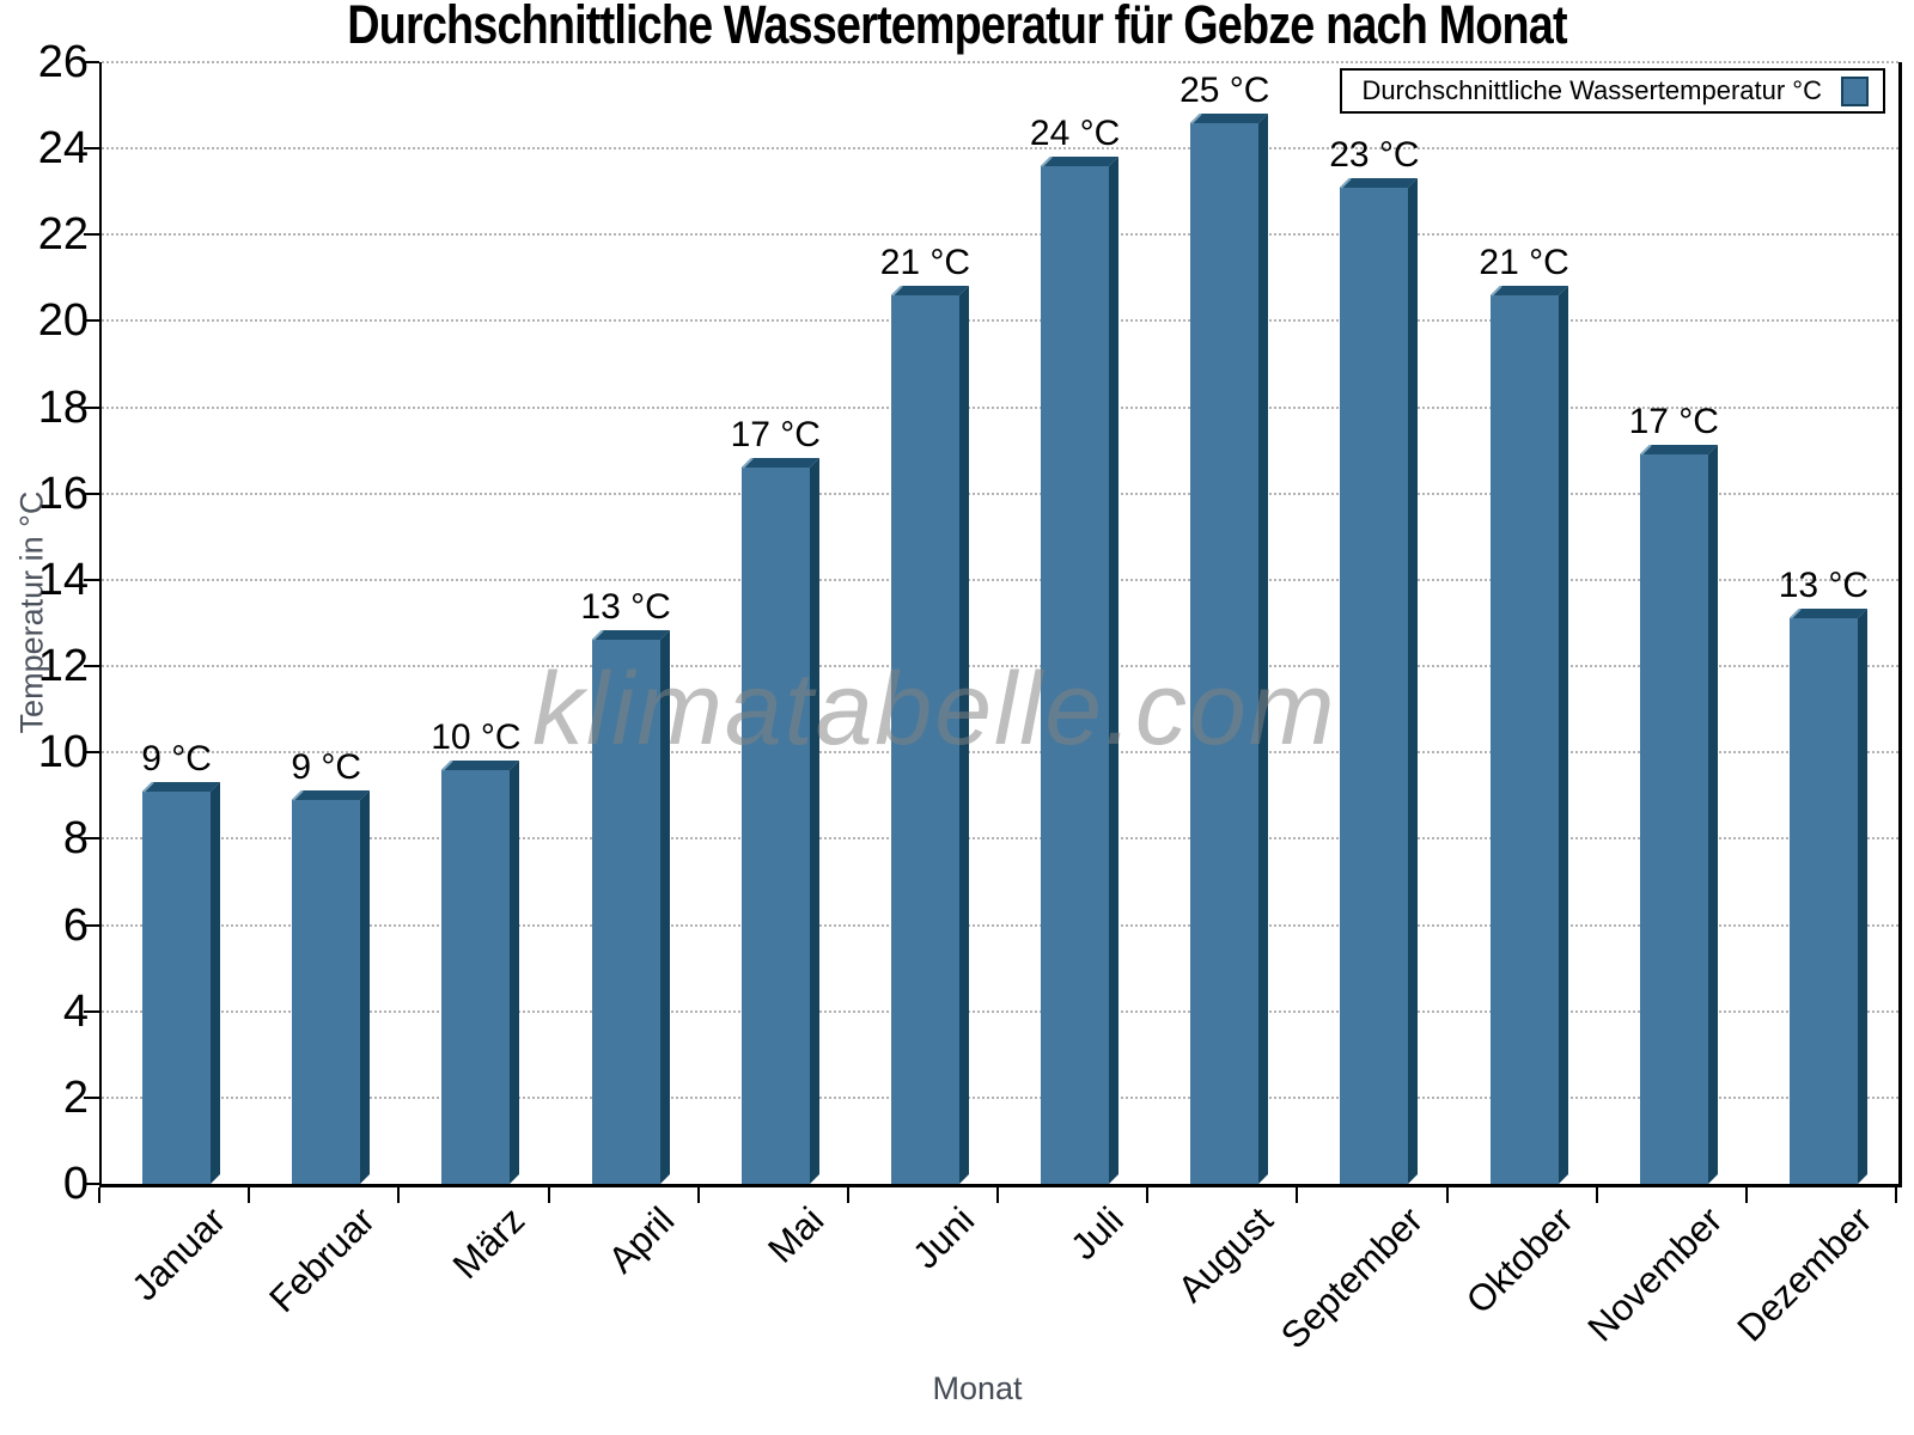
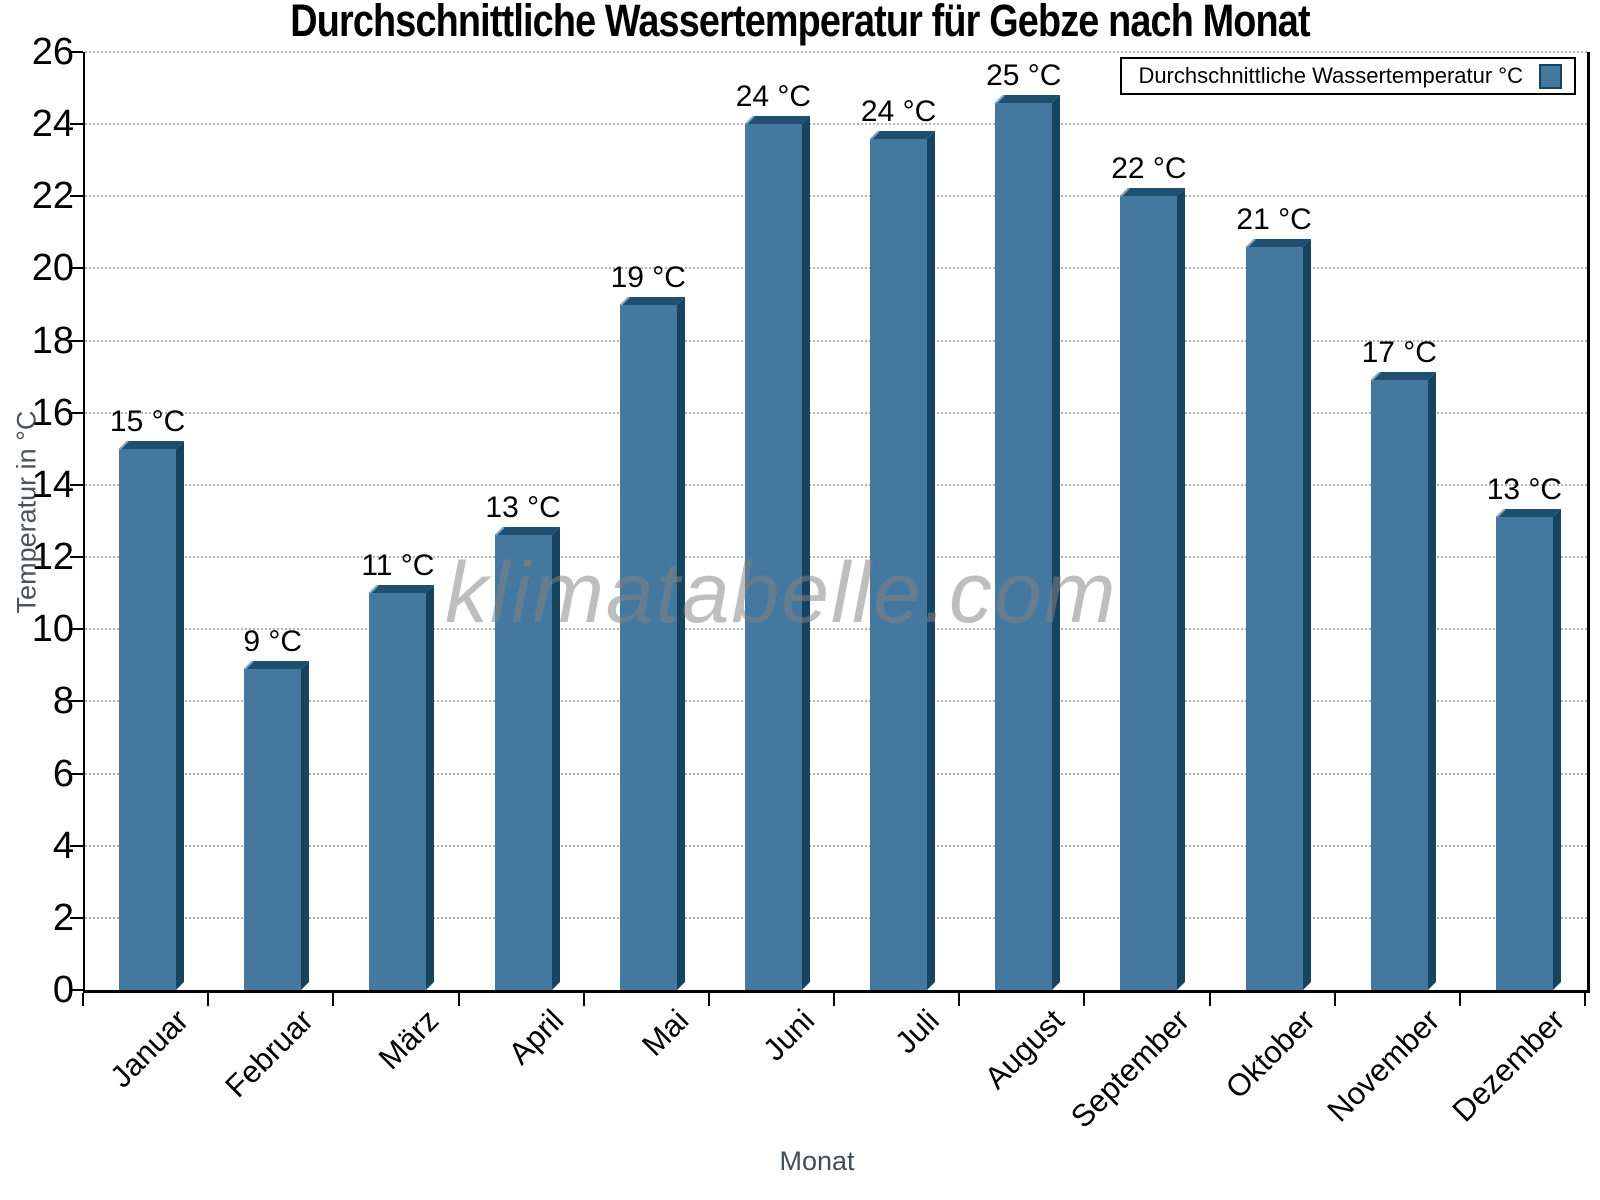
Januar: 9 -> 15
März: 10 -> 11
Mai: 17 -> 19
Juni: 21 -> 24
September: 23 -> 22
